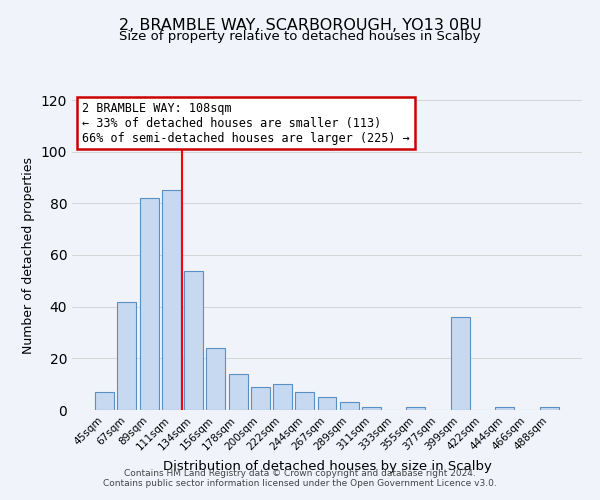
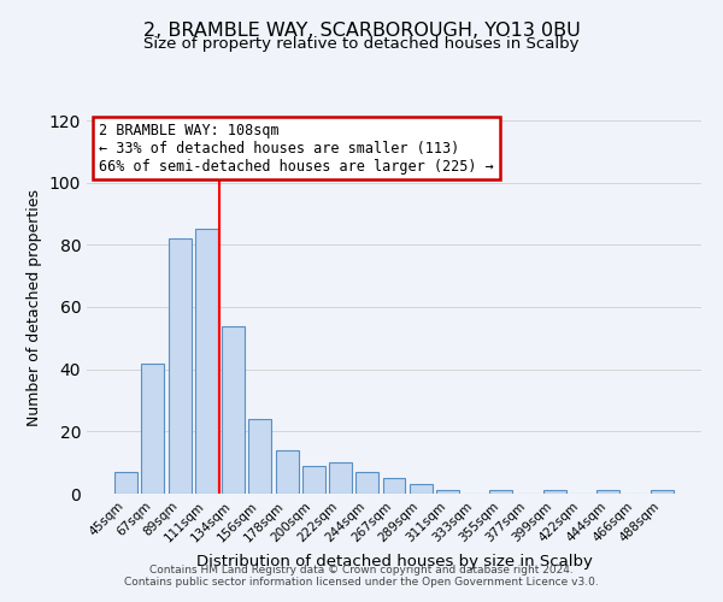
399sqm: 36 -> 1
